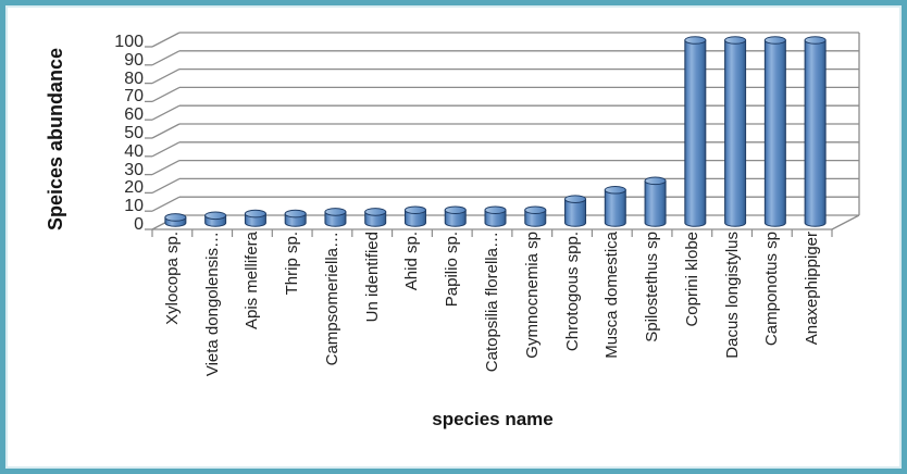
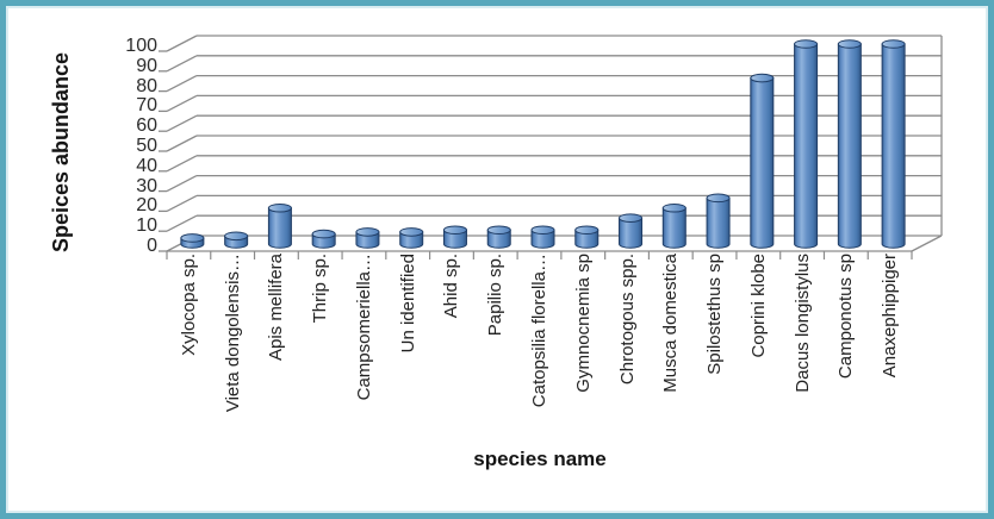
Apis mellifera: 5 -> 18
Coprini klobe: 100 -> 83
